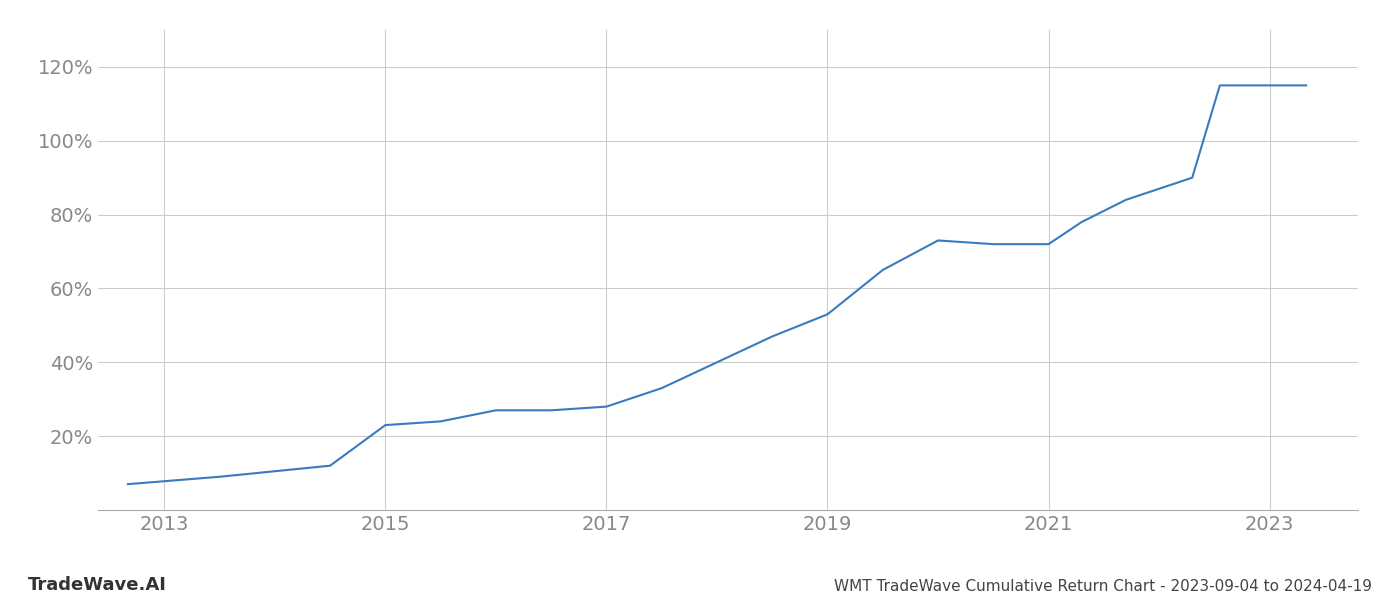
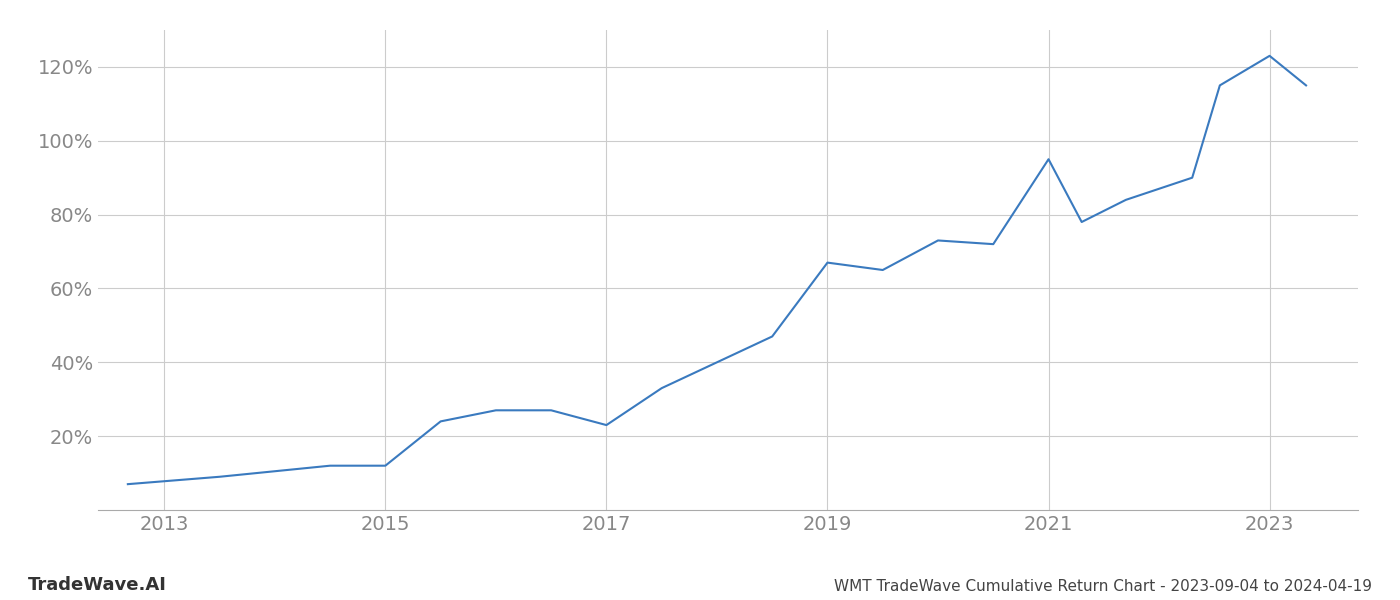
2015: 23% -> 12%
2017: 28% -> 23%
2019: 53% -> 67%
2021: 72% -> 95%
2023: 115% -> 123%
